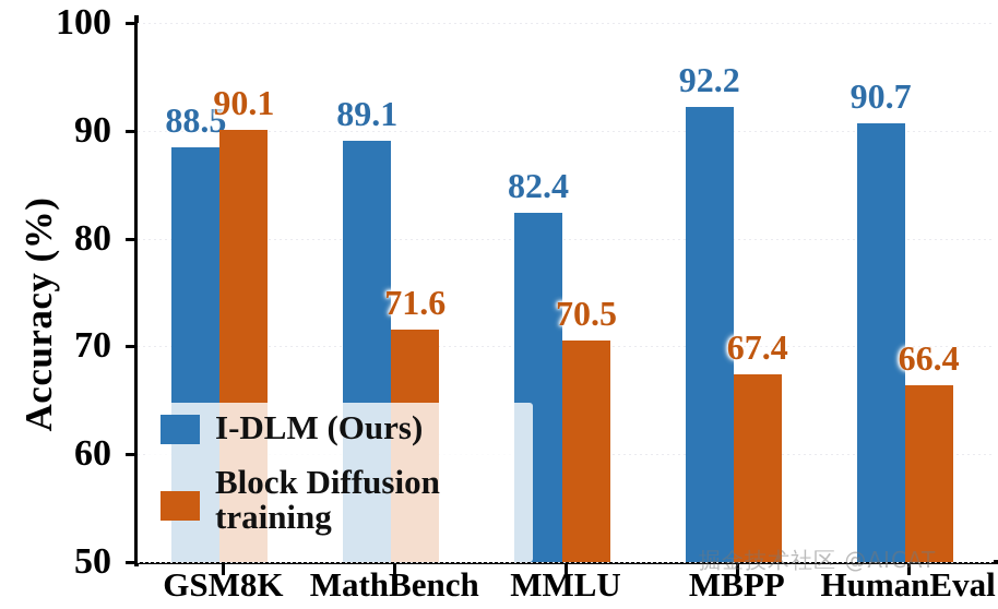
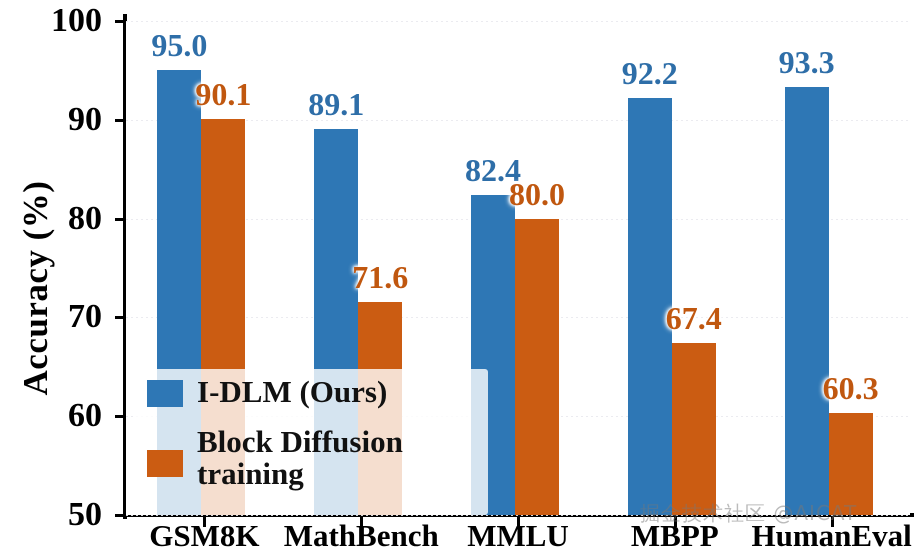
I-DLM (Ours)/GSM8K: 88.5 -> 95.0
Block Diffusion training/MMLU: 70.5 -> 80.0
I-DLM (Ours)/HumanEval: 90.7 -> 93.3
Block Diffusion training/HumanEval: 66.4 -> 60.3
